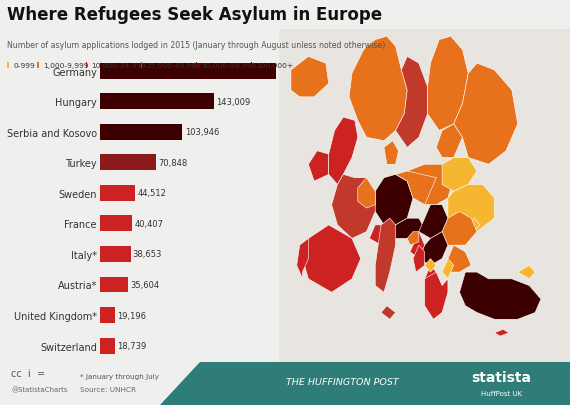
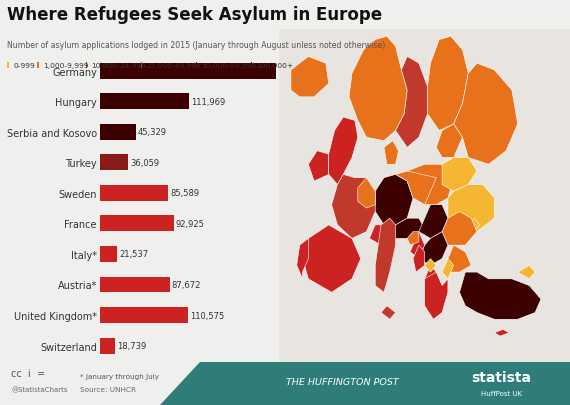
Hungary: 143,009 -> 111,969
Serbia and Kosovo: 103,946 -> 45,329
Turkey: 70,848 -> 36,059
Sweden: 44,512 -> 85,589
France: 40,407 -> 92,925
Italy*: 38,653 -> 21,537
Austria*: 35,604 -> 87,672
United Kingdom*: 19,196 -> 110,575
